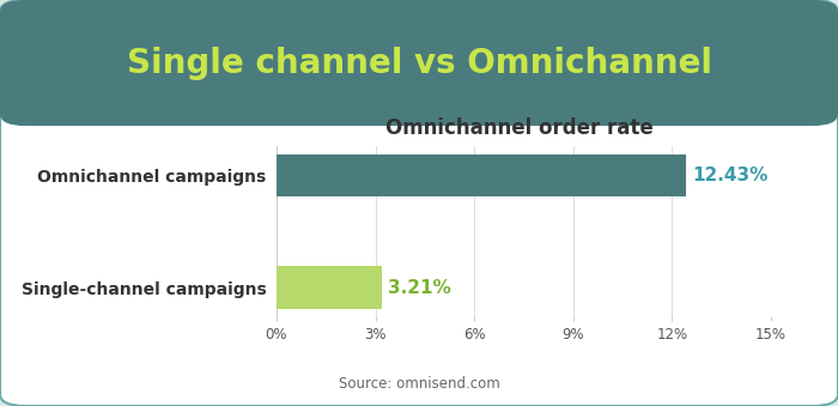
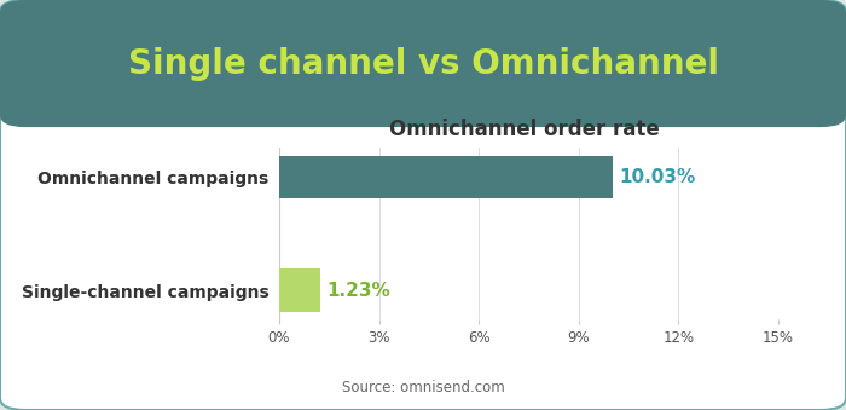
Omnichannel campaigns: 12.43% -> 10.03%
Single-channel campaigns: 3.21% -> 1.23%
